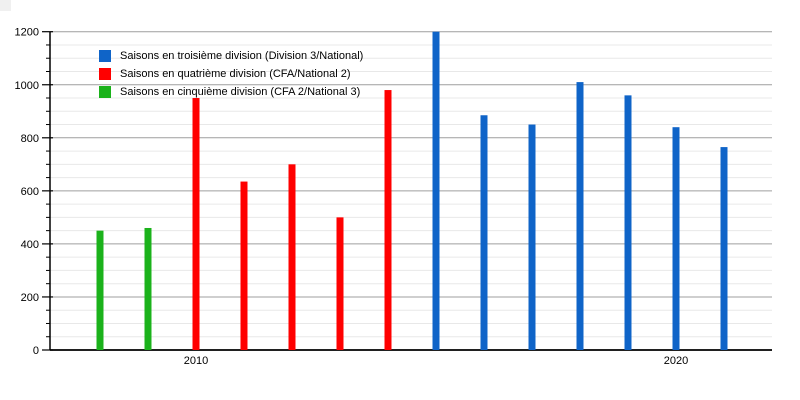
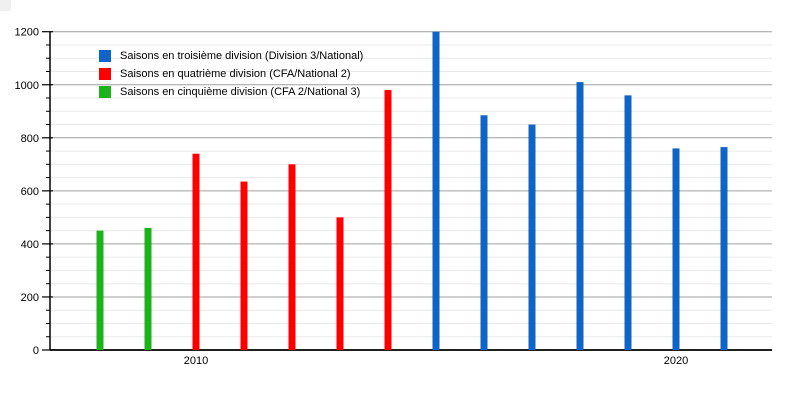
Saisons en quatrième division (CFA/National 2)/2010: 950 -> 740
Saisons en troisième division (Division 3/National)/2020: 840 -> 760
